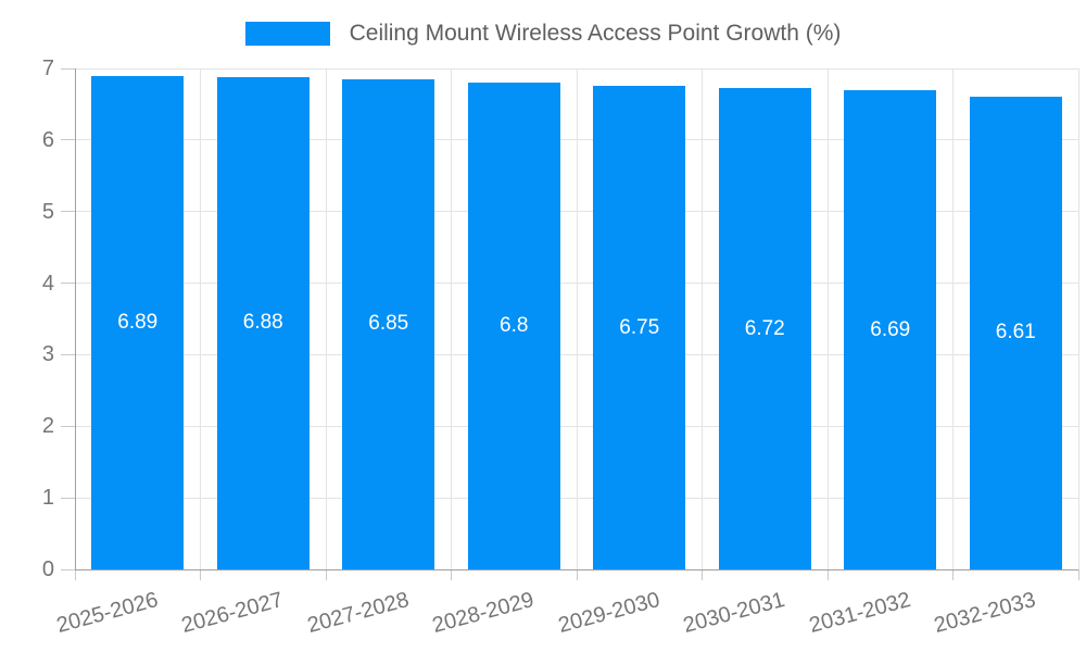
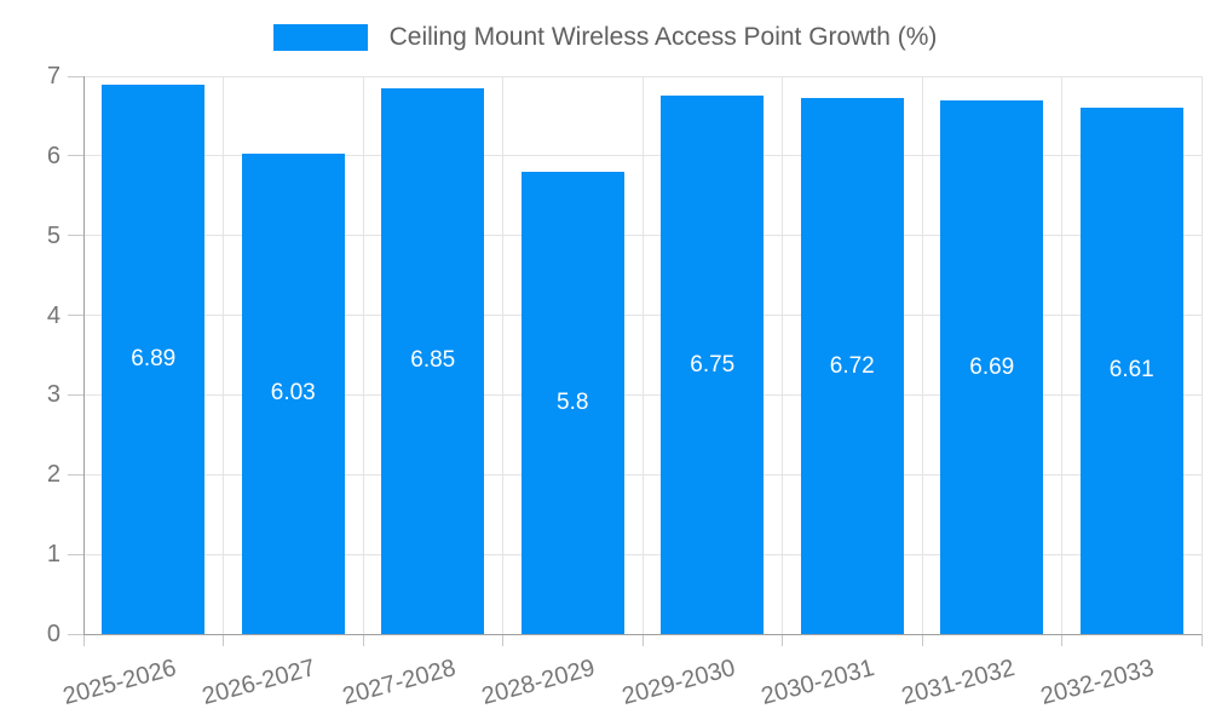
2026-2027: 6.88 -> 6.03
2028-2029: 6.8 -> 5.8
